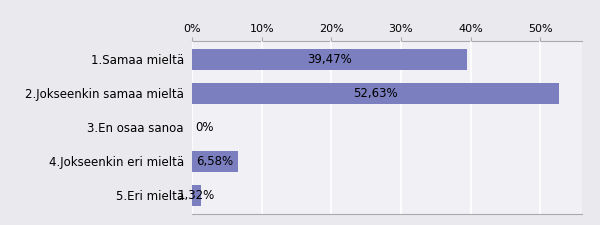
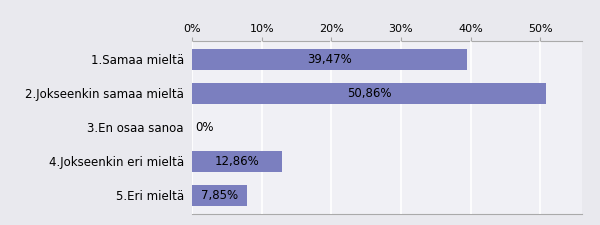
2.Jokseenkin samaa mieltä: 52,63% -> 50,86%
4.Jokseenkin eri mieltä: 6,58% -> 12,86%
5.Eri mieltä: 1,32% -> 7,85%
